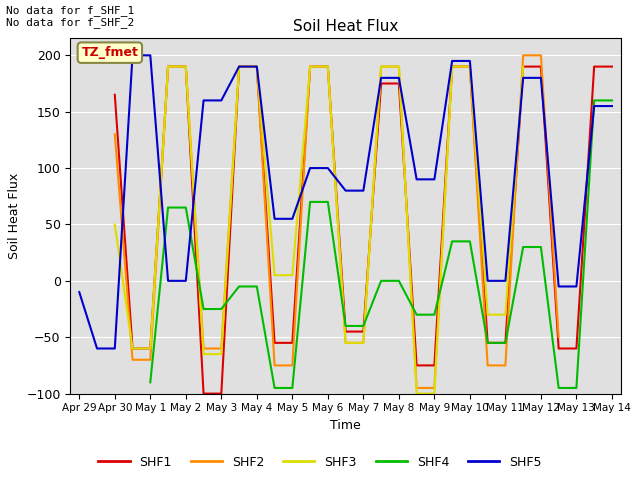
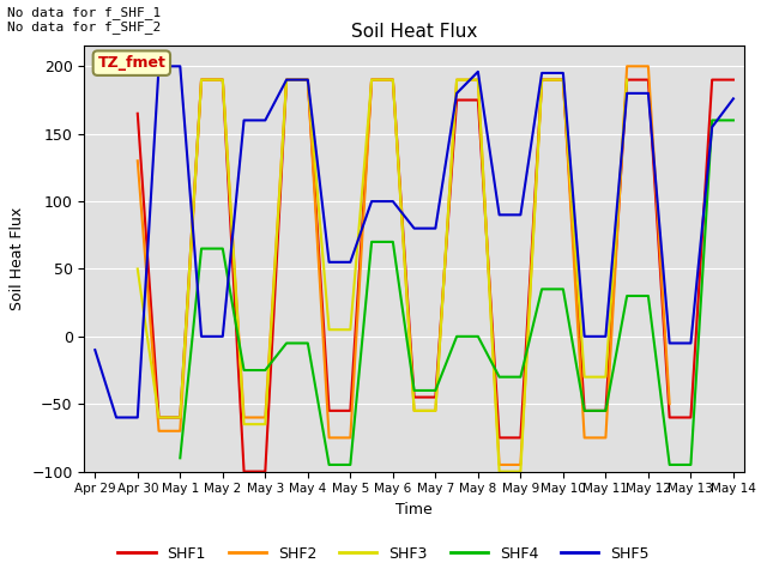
SHF5/May 8: 180 -> 196
SHF5/May 14: 155 -> 176
